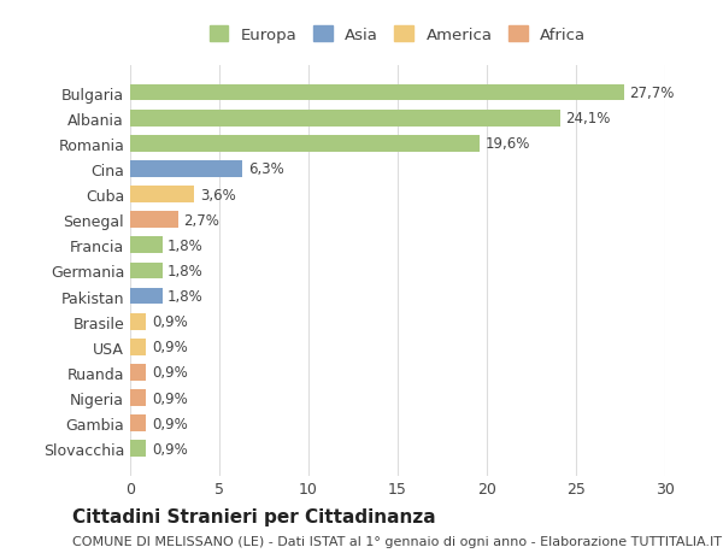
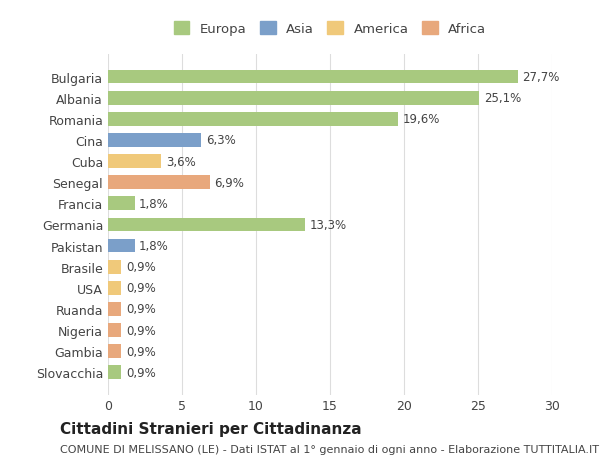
Albania: 24,1% -> 25,1%
Senegal: 2,7% -> 6,9%
Germania: 1,8% -> 13,3%
